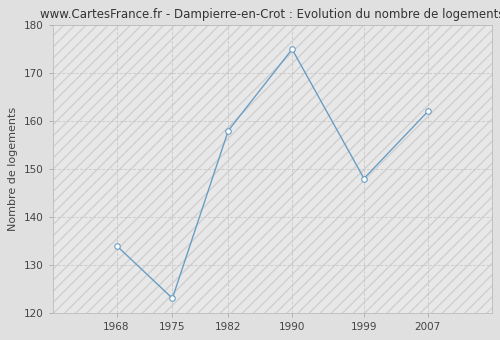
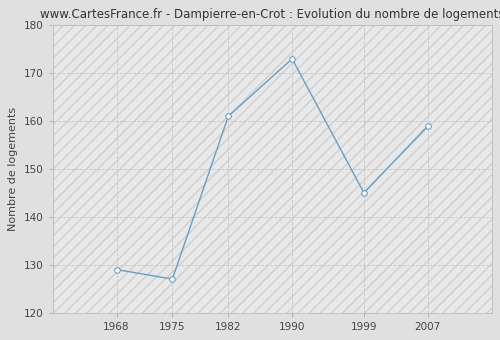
1968: 134 -> 129
1975: 123 -> 127
1982: 158 -> 161
1990: 175 -> 173
1999: 148 -> 145
2007: 162 -> 159
